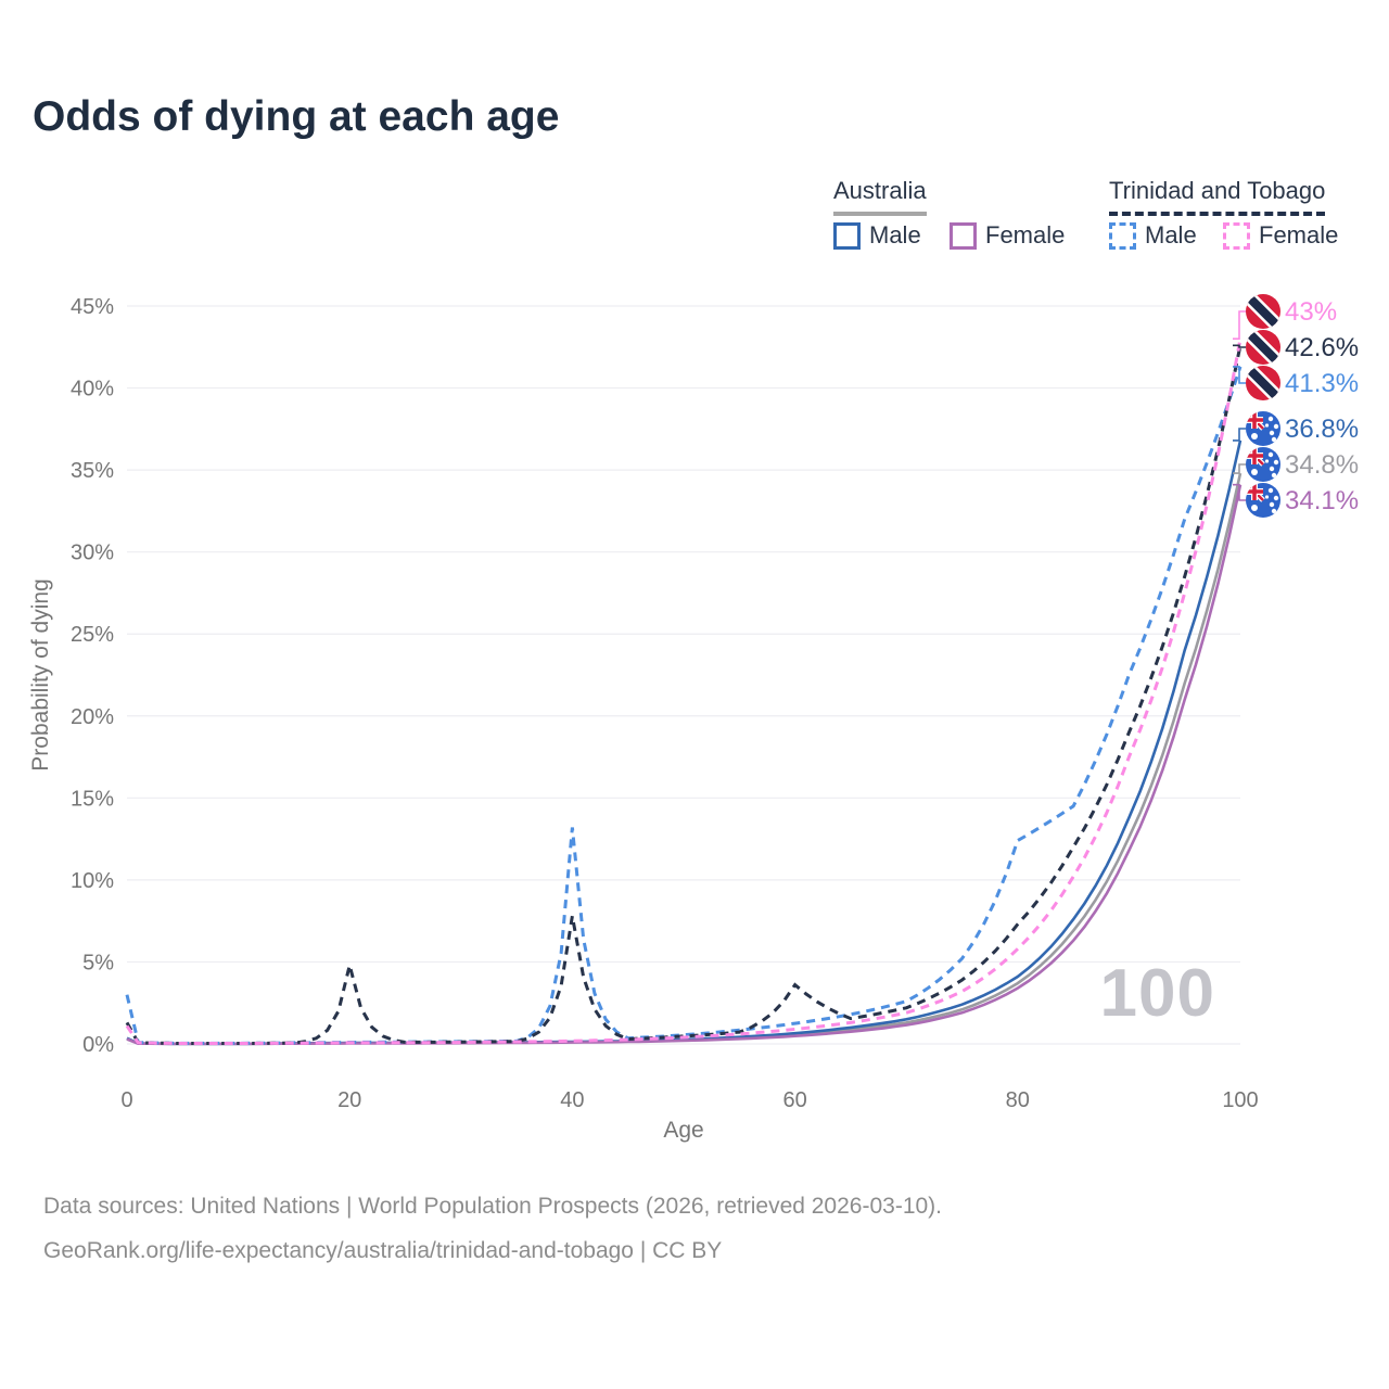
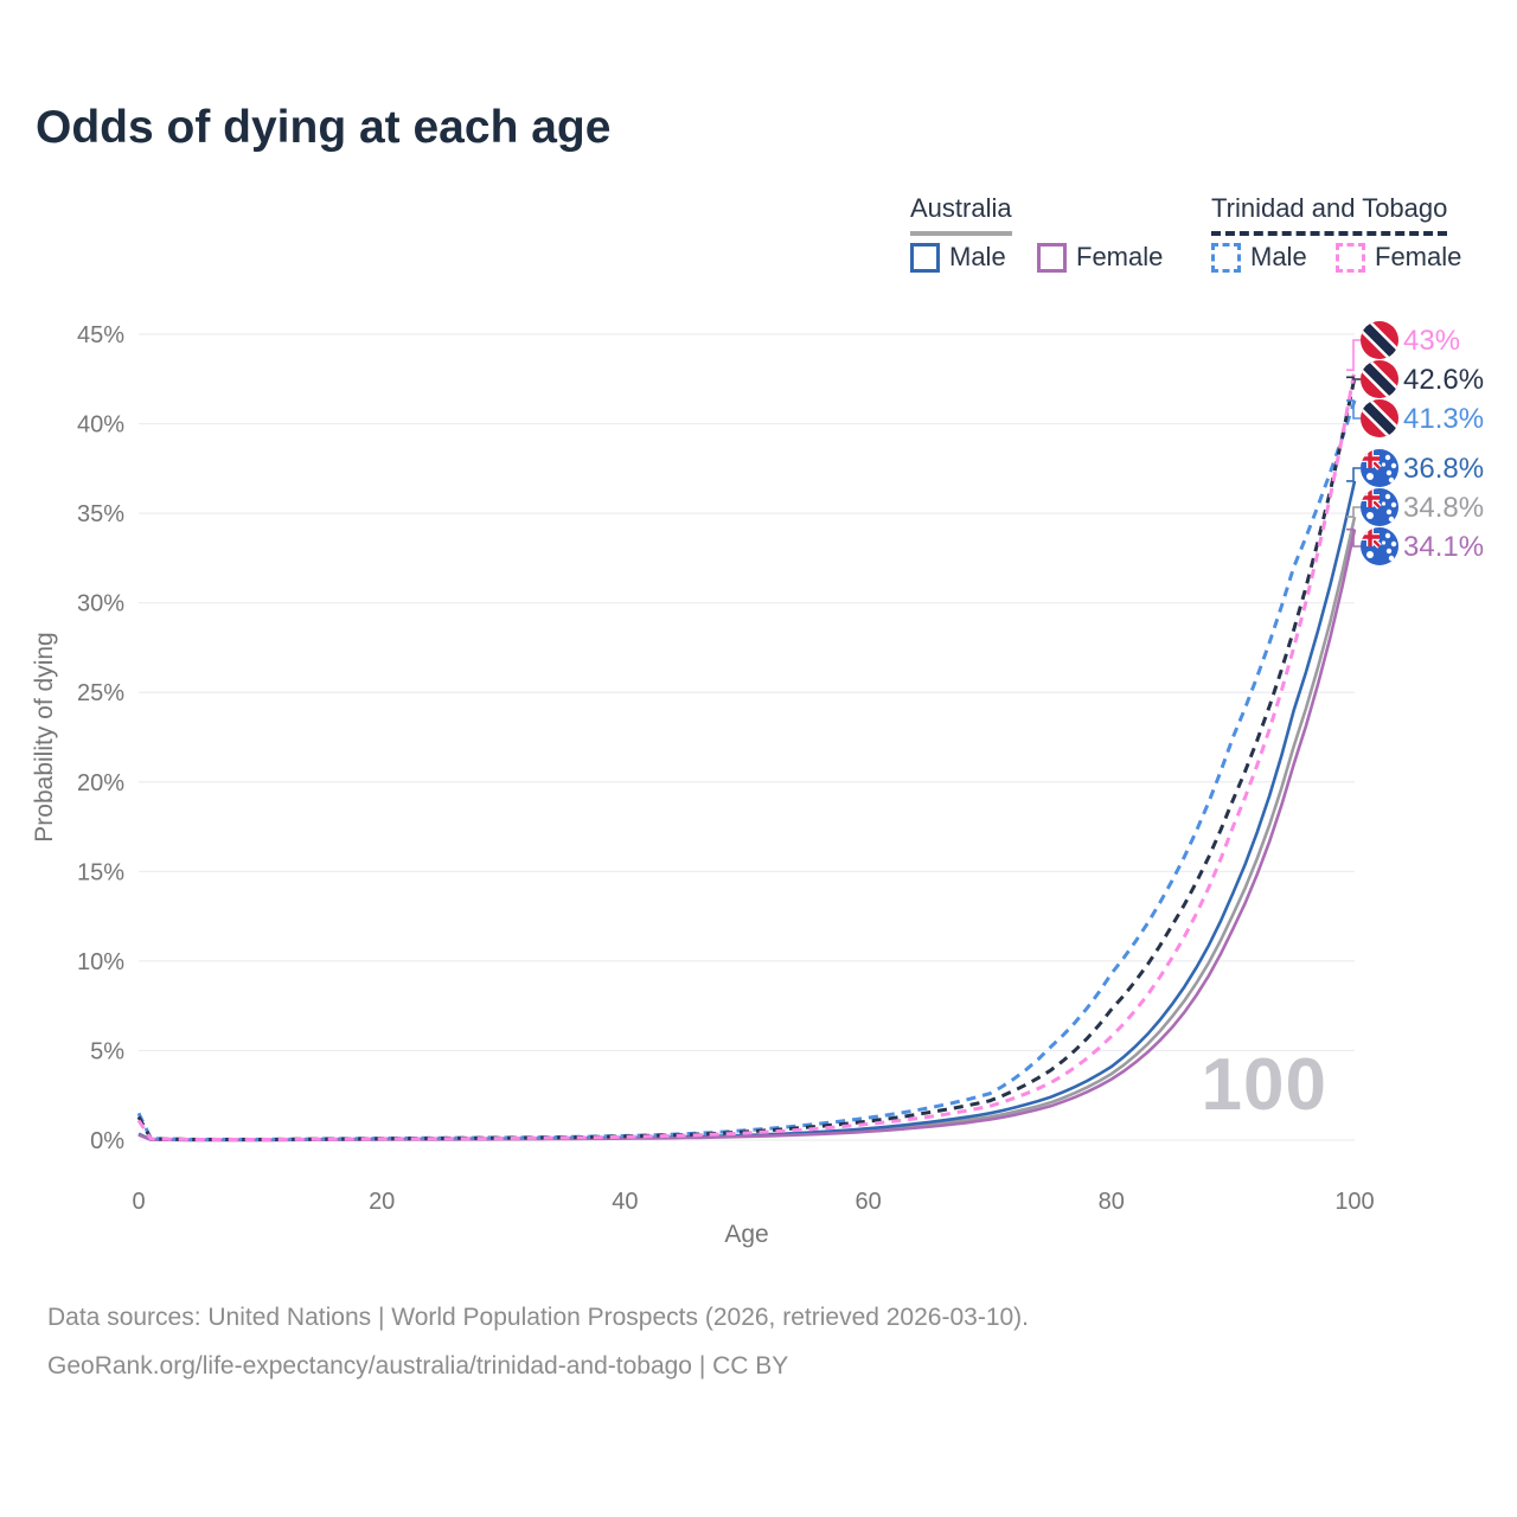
Trinidad and Tobago Male/0: 3.0% -> 1.5%
Trinidad and Tobago/20: 4.8% -> 0.1%
Trinidad and Tobago Male/40: 13.2% -> 0.2%
Trinidad and Tobago/40: 7.8% -> 0.2%
Trinidad and Tobago/60: 3.6% -> 1.1%
Trinidad and Tobago Male/80: 12.4% -> 9.3%
